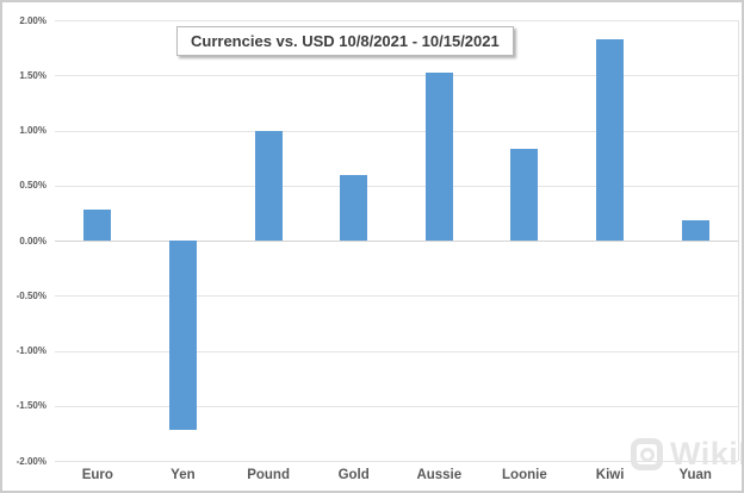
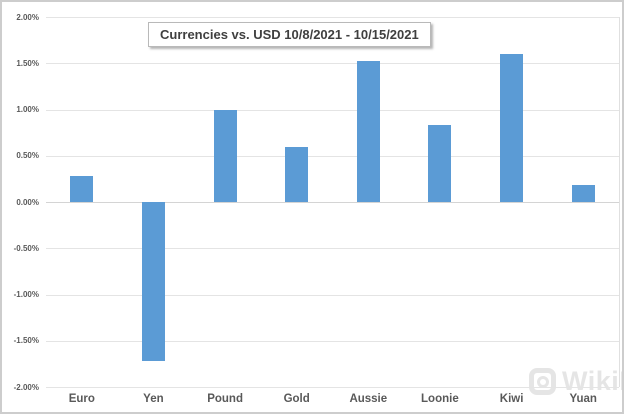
Kiwi: 1.8% -> 1.6%
